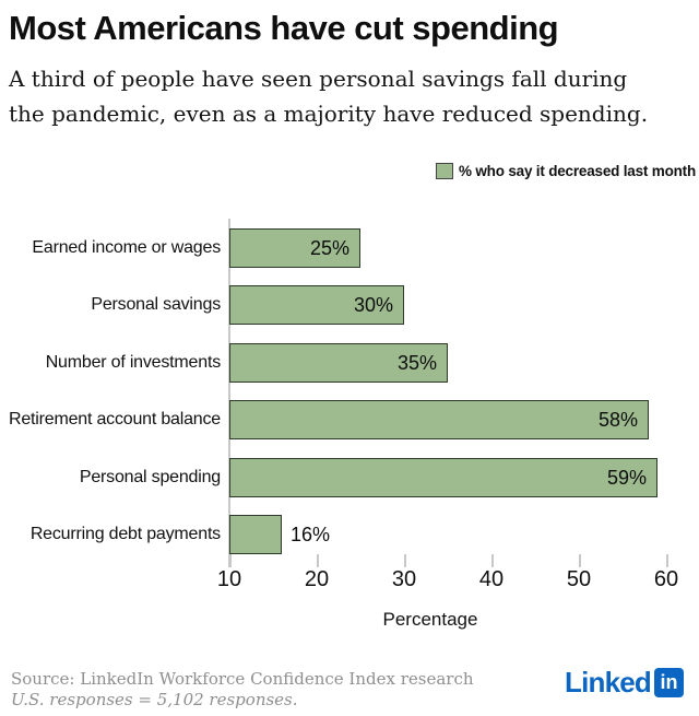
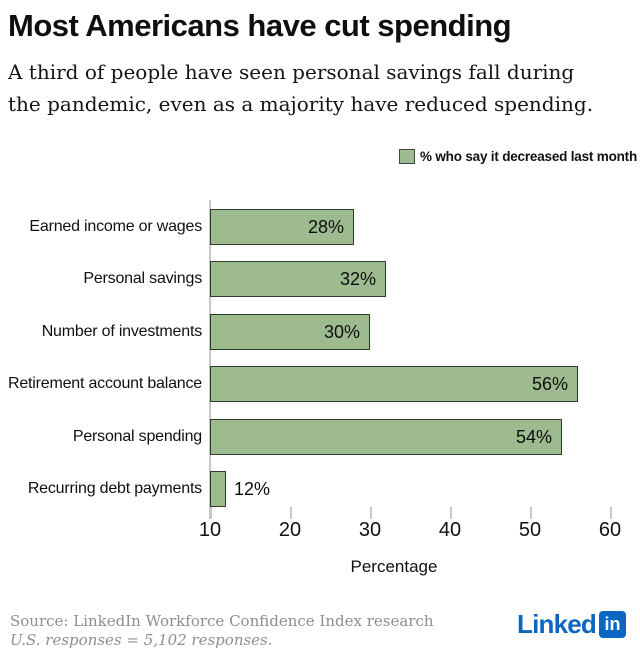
Earned income or wages: 25% -> 28%
Personal savings: 30% -> 32%
Number of investments: 35% -> 30%
Retirement account balance: 58% -> 56%
Personal spending: 59% -> 54%
Recurring debt payments: 16% -> 12%
